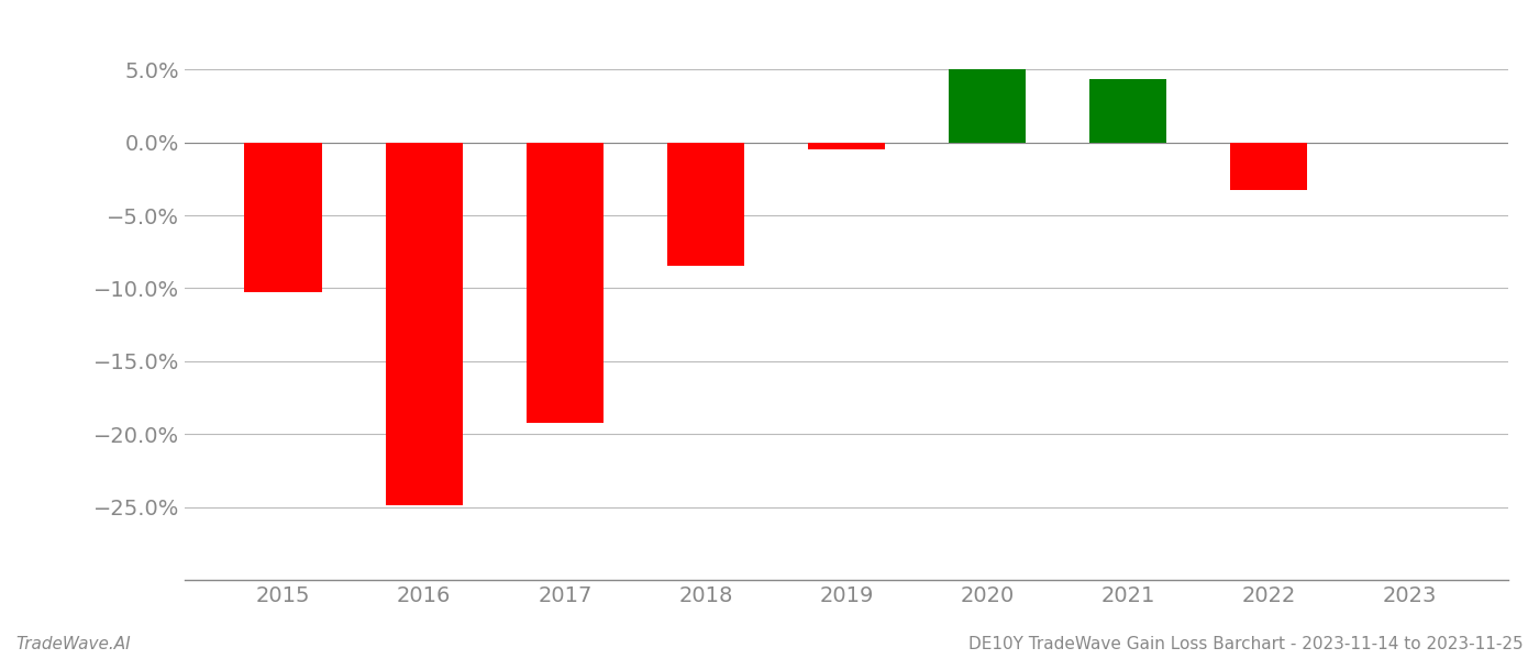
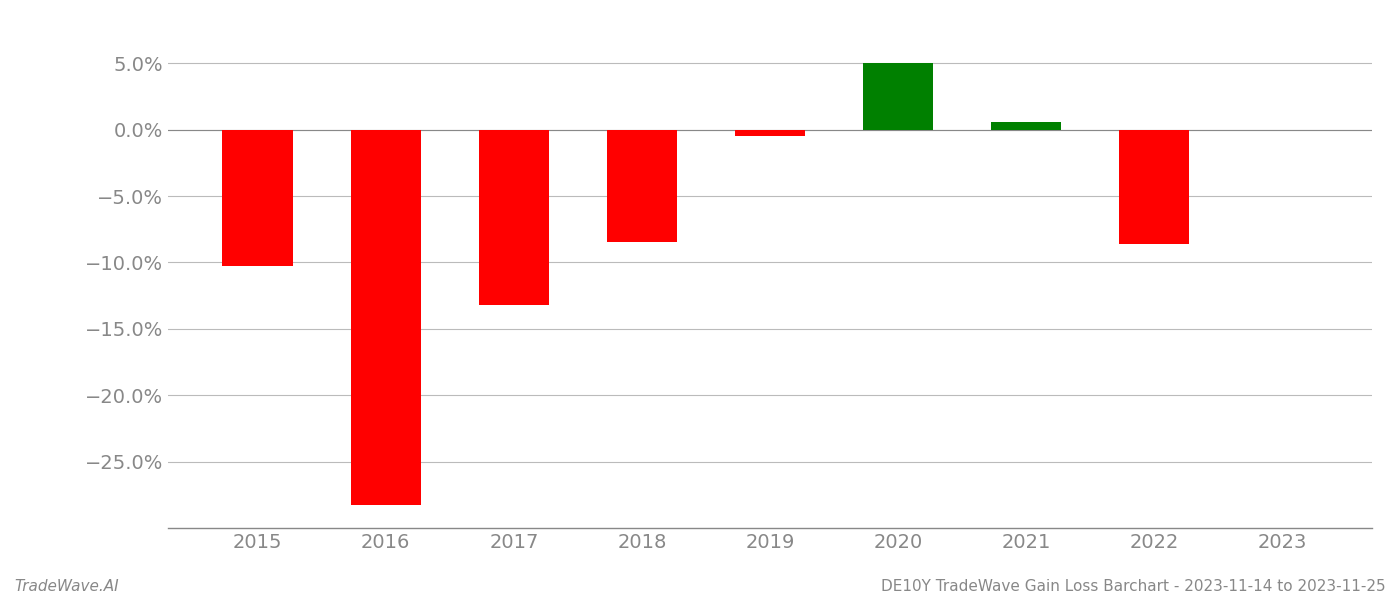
2016: -24.9% -> -28.3%
2017: -19.2% -> -13.2%
2021: 4.3% -> 0.6%
2022: -3.3% -> -8.6%
